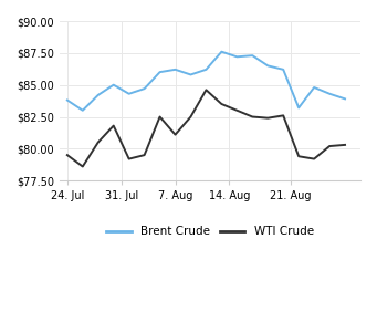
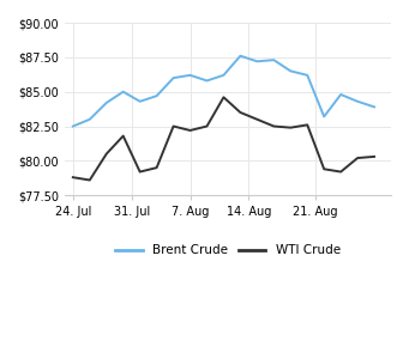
Brent Crude/24. Jul: $83.8 -> $82.5
WTI Crude/24. Jul: $79.5 -> $78.8
WTI Crude/7. Aug: $81.1 -> $82.2
